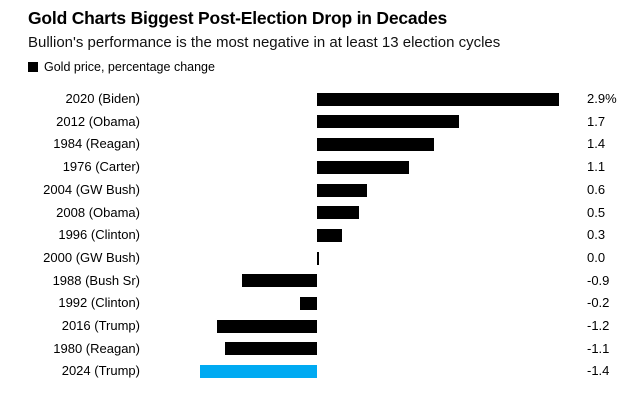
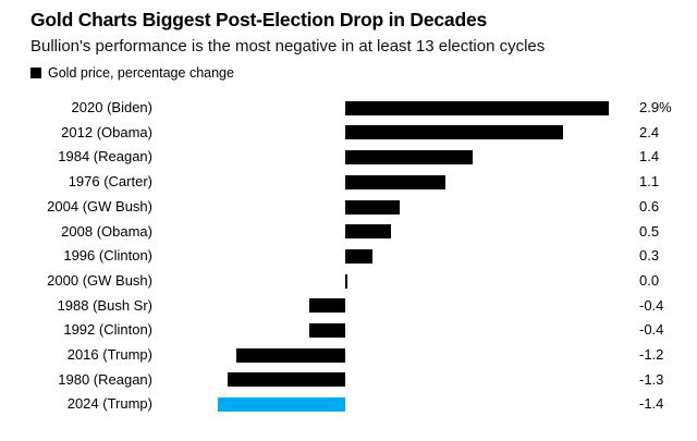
2012 (Obama): 1.7 -> 2.4
1988 (Bush Sr): -0.9 -> -0.4
1992 (Clinton): -0.2 -> -0.4
1980 (Reagan): -1.1 -> -1.3
